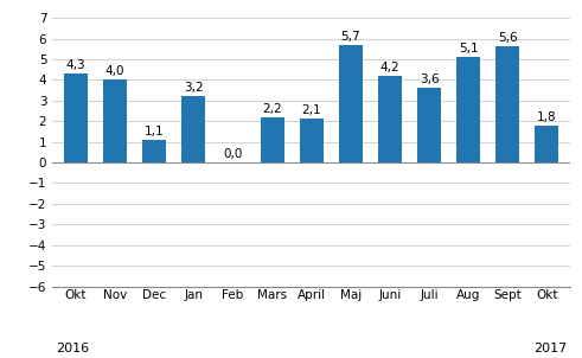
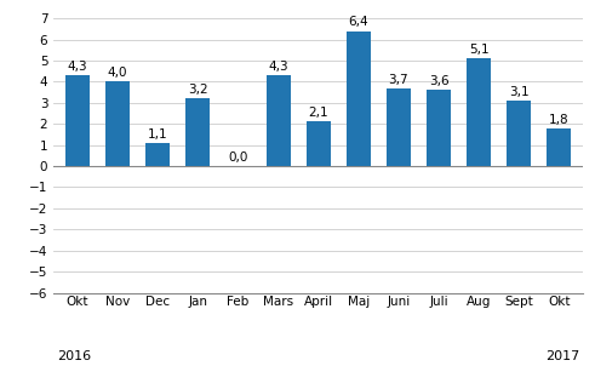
Mars: 2,2 -> 4,3
Maj: 5,7 -> 6,4
Juni: 4,2 -> 3,7
Sept: 5,6 -> 3,1
